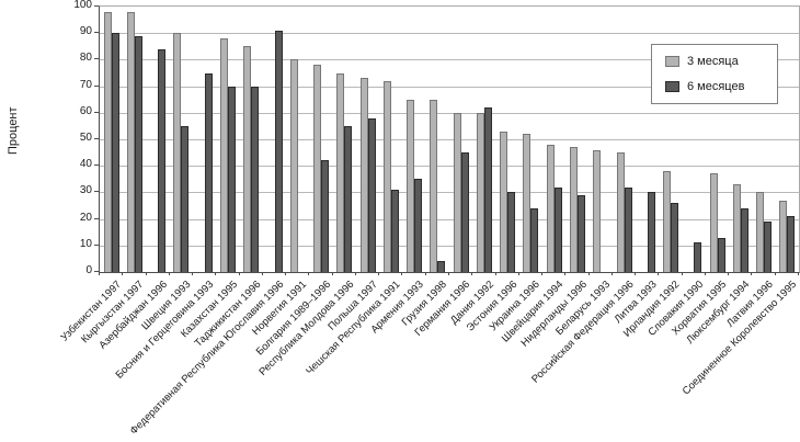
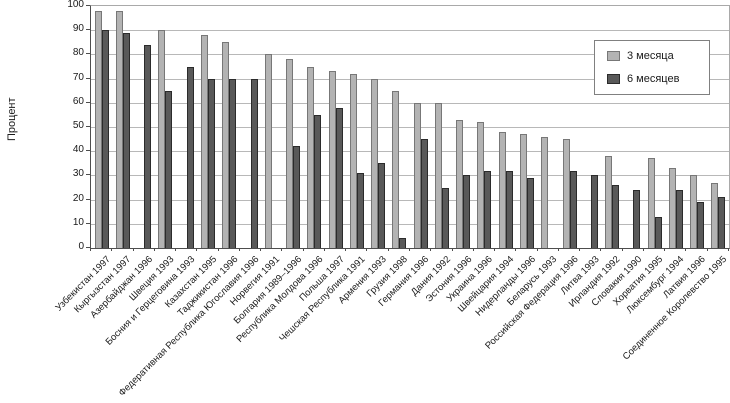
6 месяцев/Швеция 1993: 55 -> 65
6 месяцев/Федеративная Республика Югославия 1996: 91 -> 70
3 месяца/Армения 1993: 65 -> 70
6 месяцев/Дания 1992: 62 -> 25
6 месяцев/Украина 1996: 24 -> 32
6 месяцев/Словакия 1990: 11 -> 24
